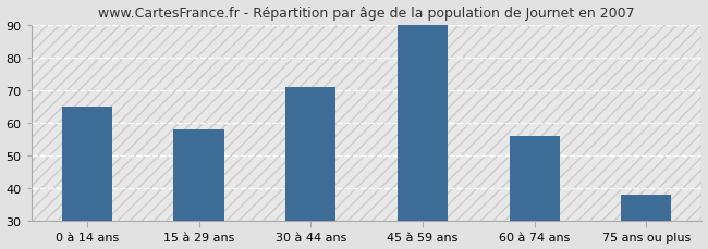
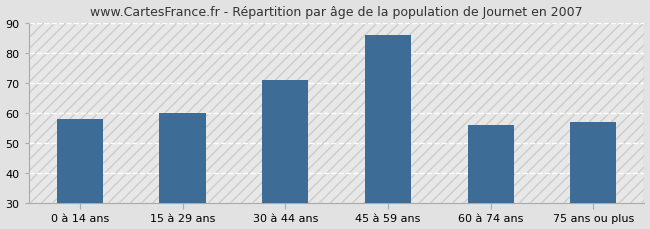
0 à 14 ans: 65 -> 58
15 à 29 ans: 58 -> 60
45 à 59 ans: 90 -> 86
75 ans ou plus: 38 -> 57
